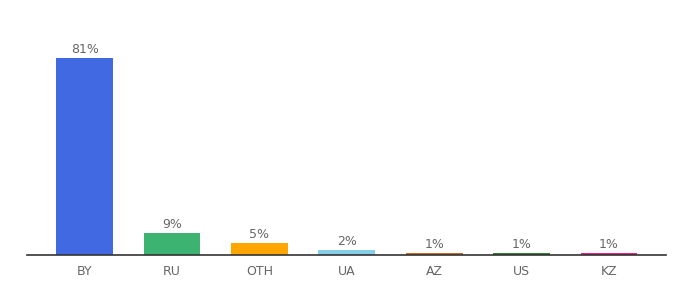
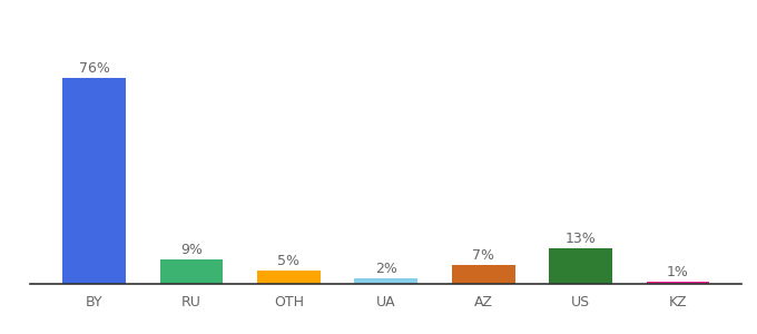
BY: 81% -> 76%
AZ: 1% -> 7%
US: 1% -> 13%
